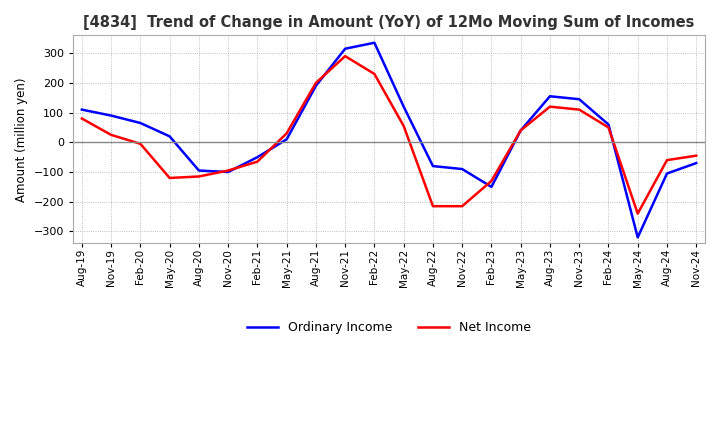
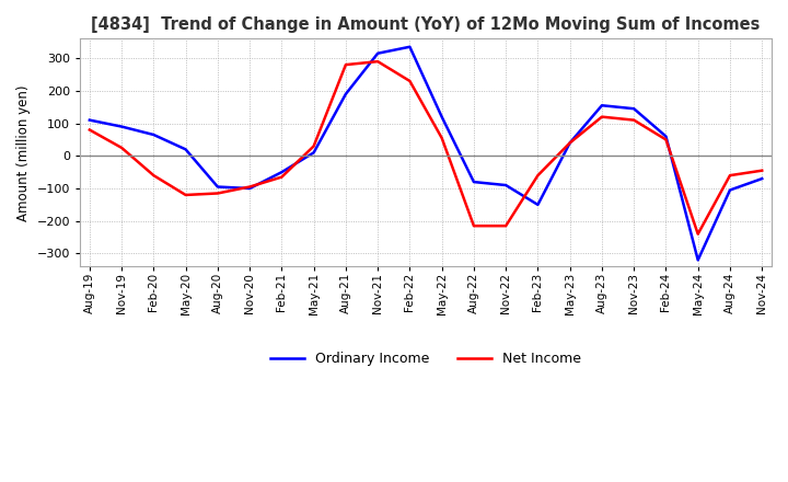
Net Income/Feb-20: -5 -> -60
Net Income/Aug-21: 200 -> 280
Net Income/Feb-23: -130 -> -60
